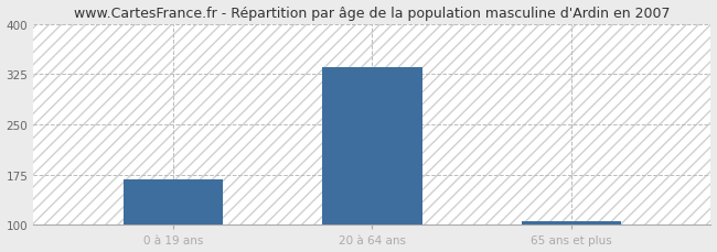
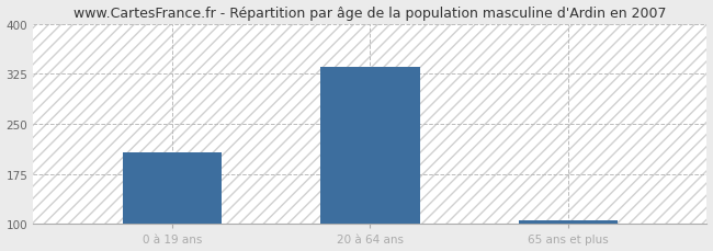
0 à 19 ans: 168 -> 208
